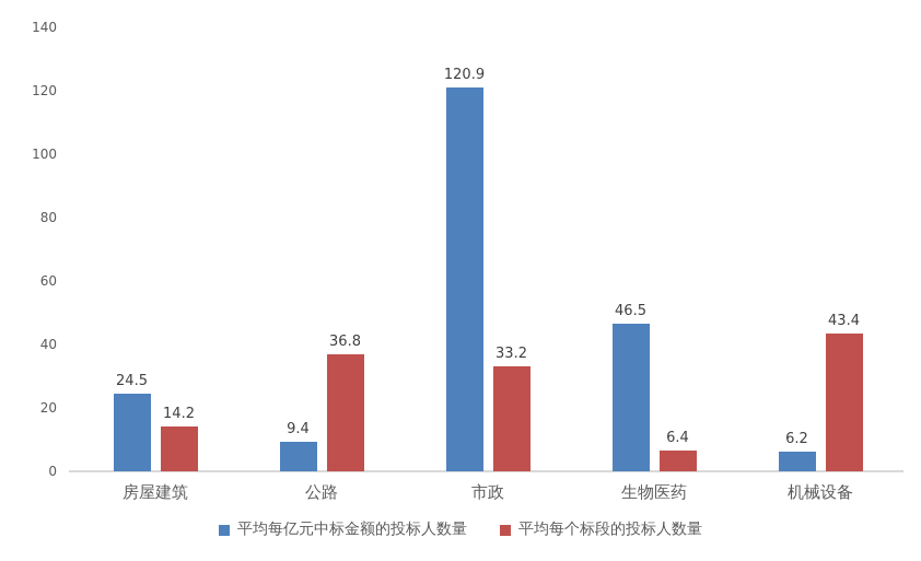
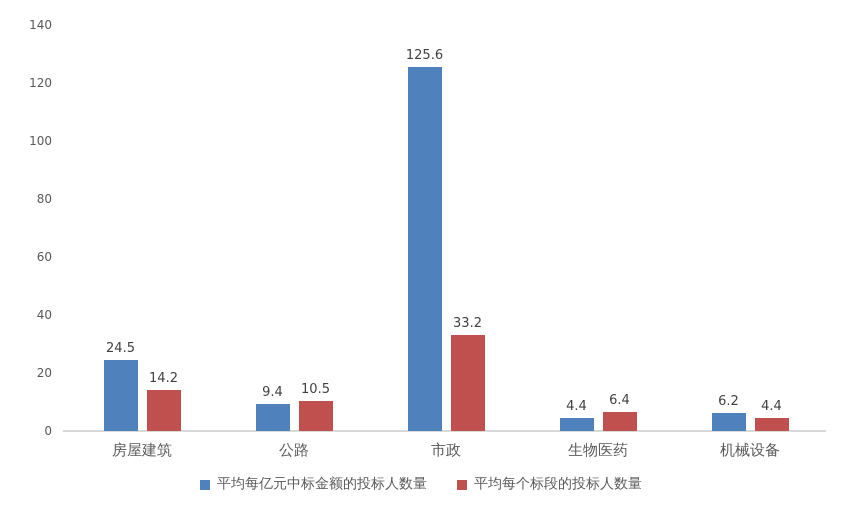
平均每个标段的投标人数量/公路: 36.8 -> 10.5
平均每亿元中标金额的投标人数量/市政: 120.9 -> 125.6
平均每亿元中标金额的投标人数量/生物医药: 46.5 -> 4.4
平均每个标段的投标人数量/机械设备: 43.4 -> 4.4
